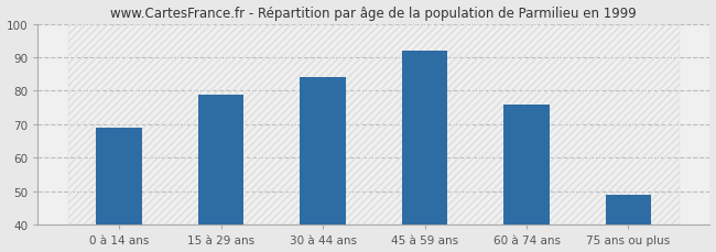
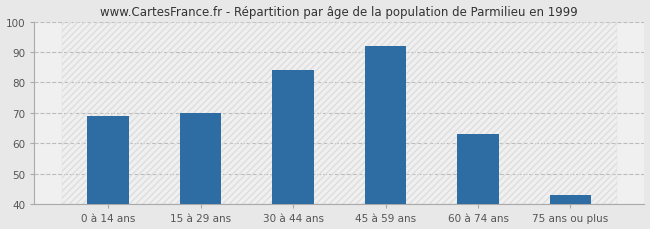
15 à 29 ans: 79 -> 70
60 à 74 ans: 76 -> 63
75 ans ou plus: 49 -> 43
